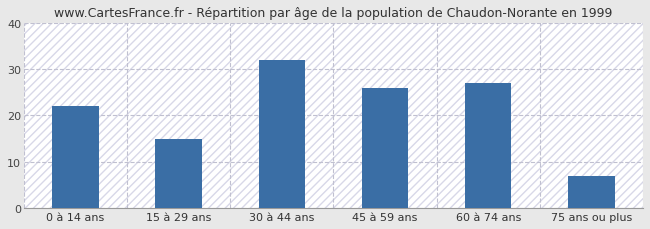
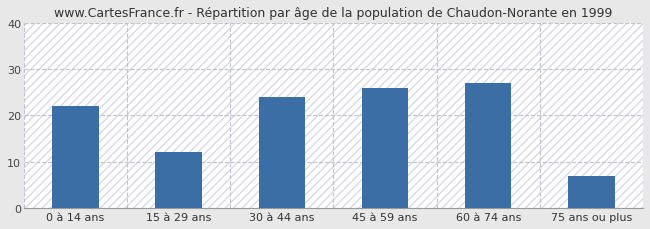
15 à 29 ans: 15 -> 12
30 à 44 ans: 32 -> 24
